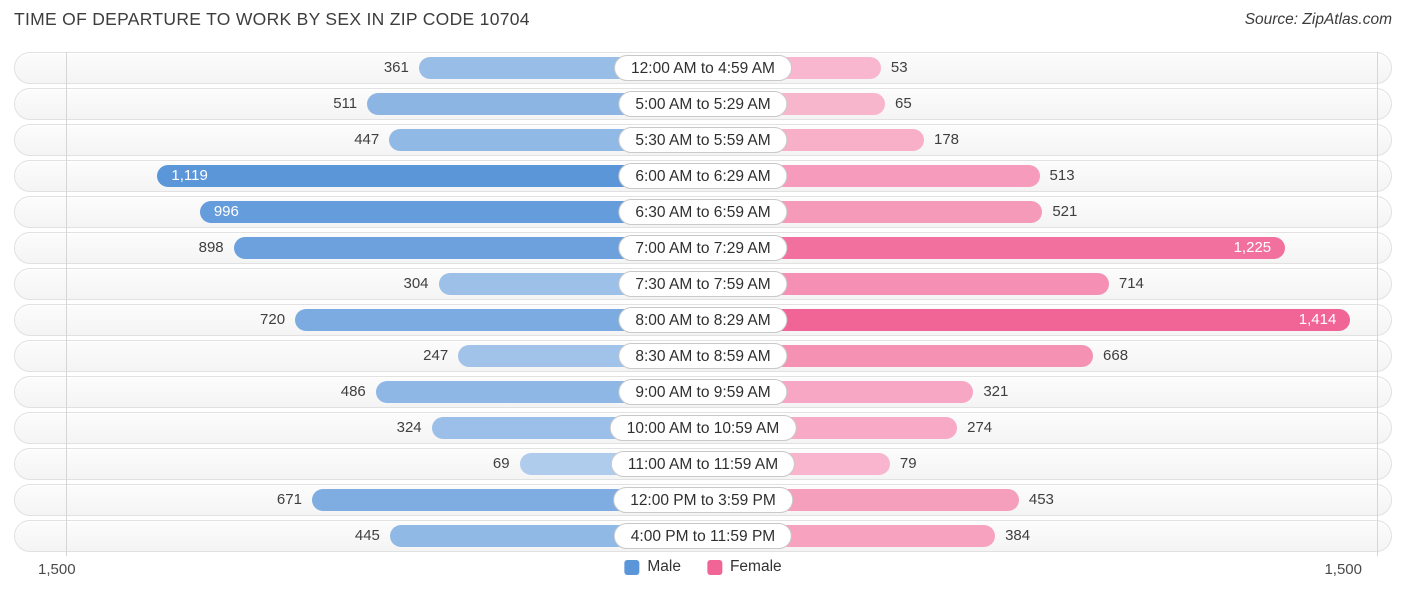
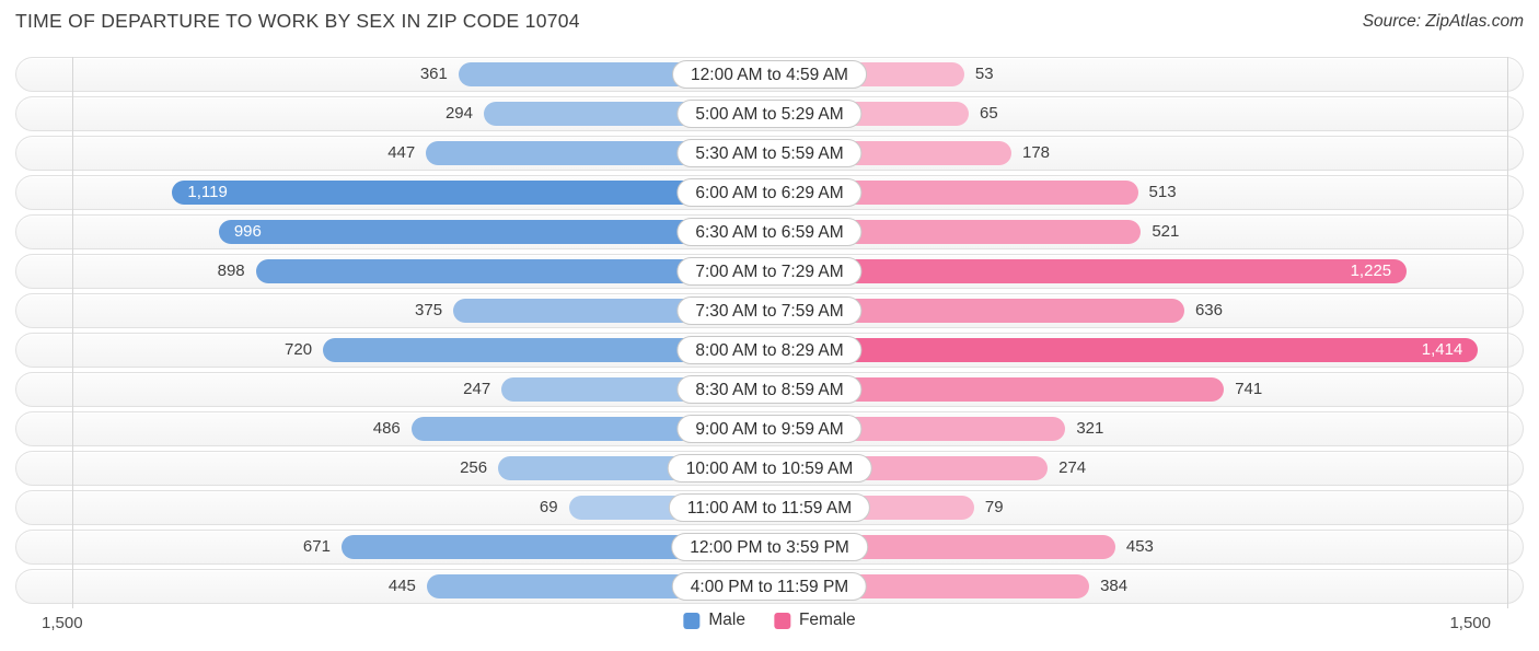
Male/5:00 AM to 5:29 AM: 511 -> 294
Male/7:30 AM to 7:59 AM: 304 -> 375
Female/7:30 AM to 7:59 AM: 714 -> 636
Female/8:30 AM to 8:59 AM: 668 -> 741
Male/10:00 AM to 10:59 AM: 324 -> 256
